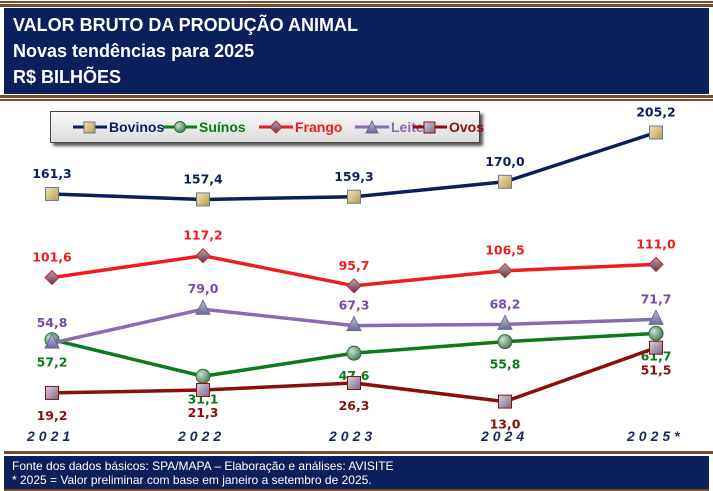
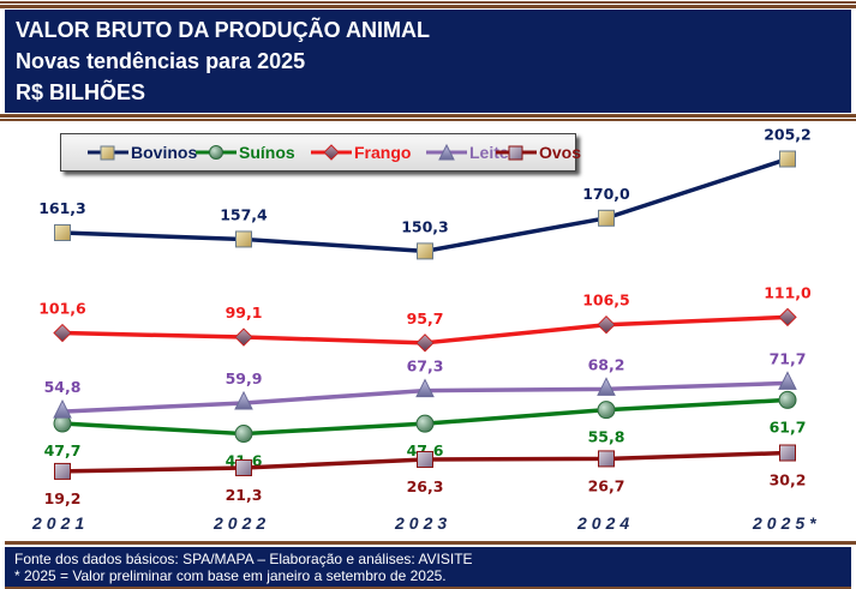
Suínos/2021: 57,2 -> 47,7
Suínos/2022: 31,1 -> 41,6
Frango/2022: 117,2 -> 99,1
Leite/2022: 79,0 -> 59,9
Bovinos/2023: 159,3 -> 150,3
Ovos/2024: 13,0 -> 26,7
Ovos/2025*: 51,5 -> 30,2
